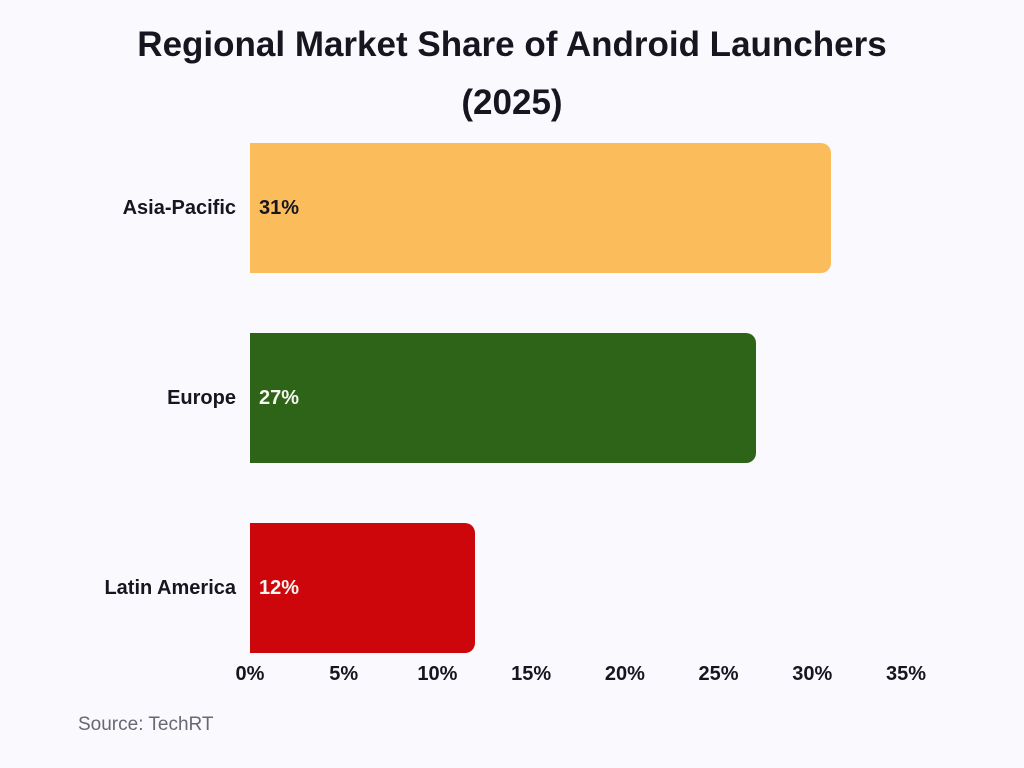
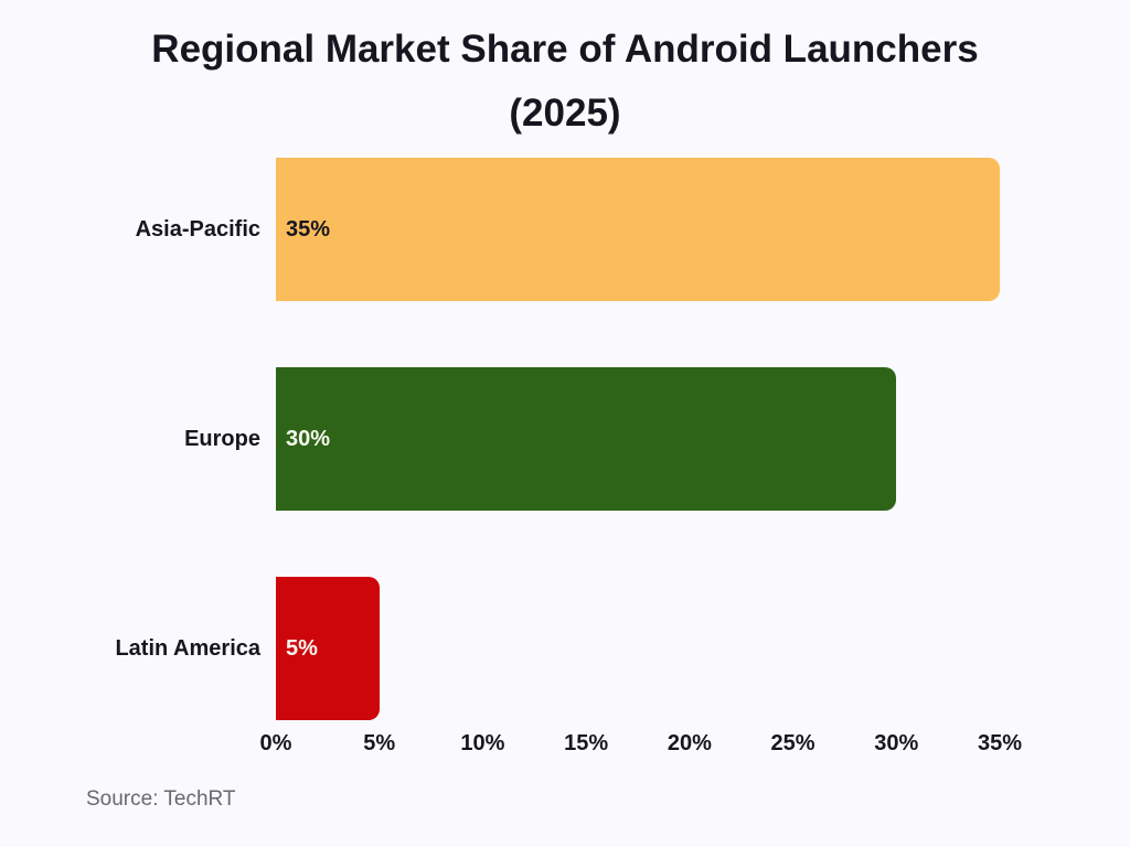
Asia-Pacific: 31% -> 35%
Europe: 27% -> 30%
Latin America: 12% -> 5%
